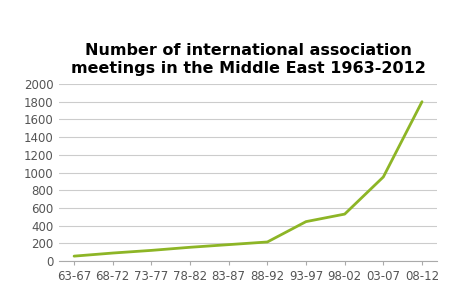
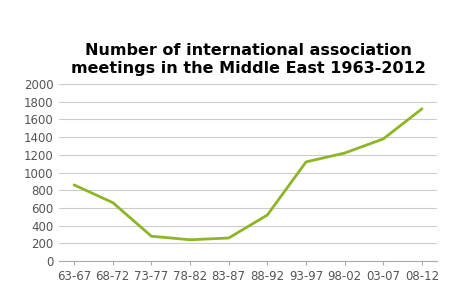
63-67: 60 -> 860
68-72: 90 -> 660
73-77: 120 -> 280
78-82: 160 -> 240
83-87: 180 -> 260
88-92: 220 -> 520
93-97: 440 -> 1120
98-02: 530 -> 1220
03-07: 950 -> 1380
08-12: 1800 -> 1720
